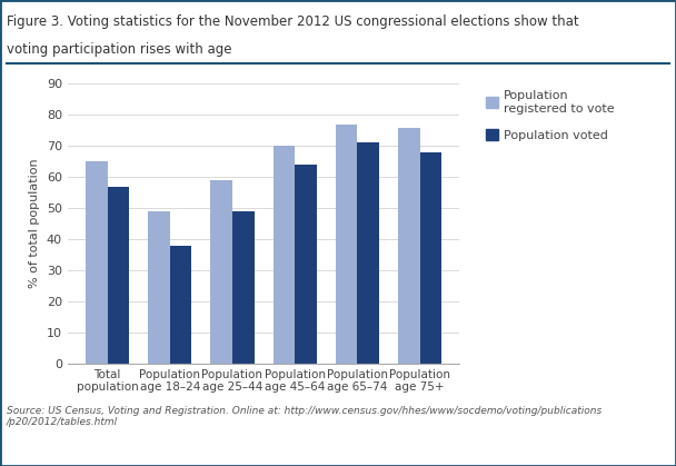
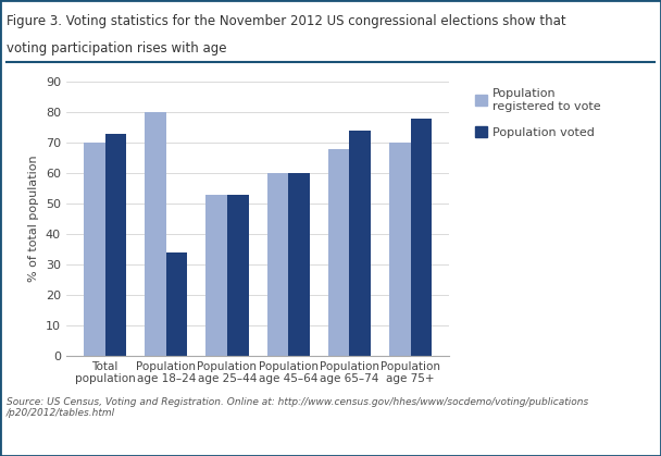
Population registered to vote/Total population: 65 -> 70
Population voted/Total population: 57 -> 73
Population registered to vote/Population age 18–24: 49 -> 80
Population voted/Population age 18–24: 38 -> 34
Population registered to vote/Population age 25–44: 59 -> 53
Population voted/Population age 25–44: 49 -> 53
Population registered to vote/Population age 45–64: 70 -> 60
Population voted/Population age 45–64: 64 -> 60
Population registered to vote/Population age 65–74: 77 -> 68
Population voted/Population age 65–74: 71 -> 74
Population registered to vote/Population age 75+: 76 -> 70
Population voted/Population age 75+: 68 -> 78
